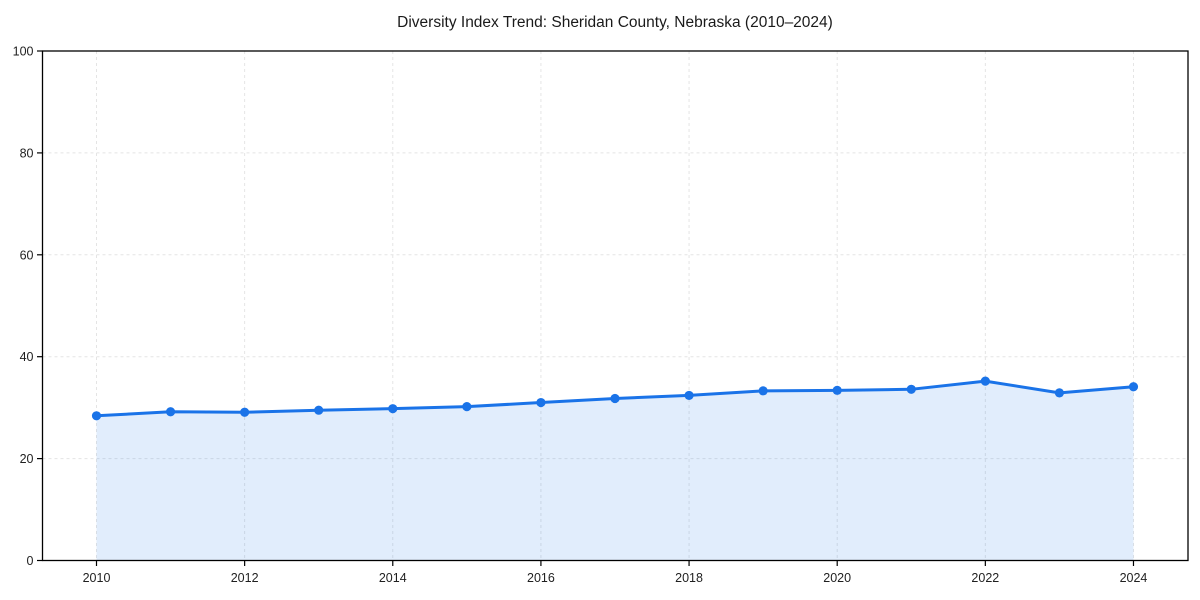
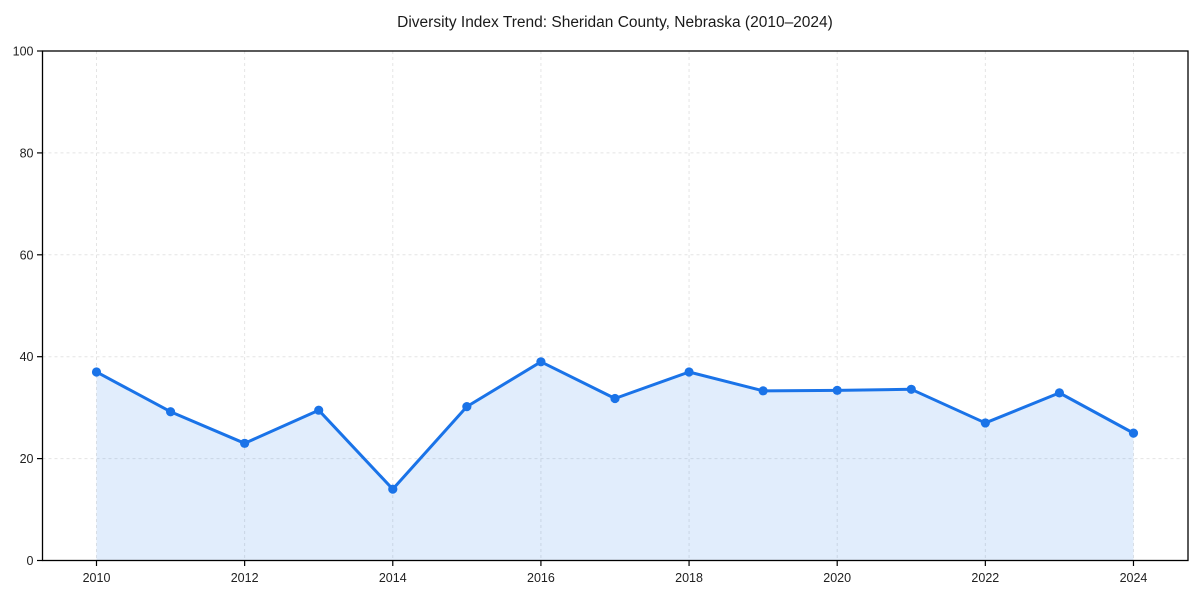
2010: 28 -> 37
2012: 29 -> 23
2014: 30 -> 14
2016: 31 -> 39
2018: 32 -> 37
2022: 35 -> 27
2024: 34 -> 25
